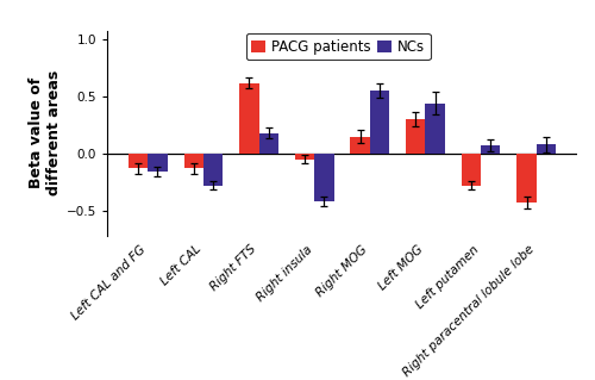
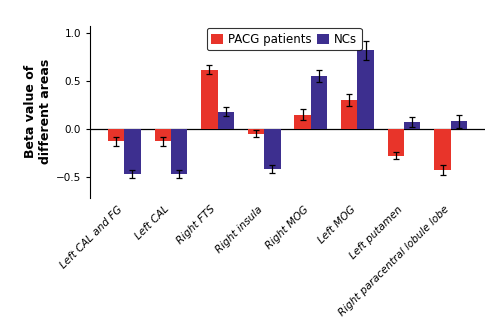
NCs/Left CAL and FG: -0.16 -> -0.47
NCs/Left CAL: -0.28 -> -0.47
NCs/Left MOG: 0.44 -> 0.82
